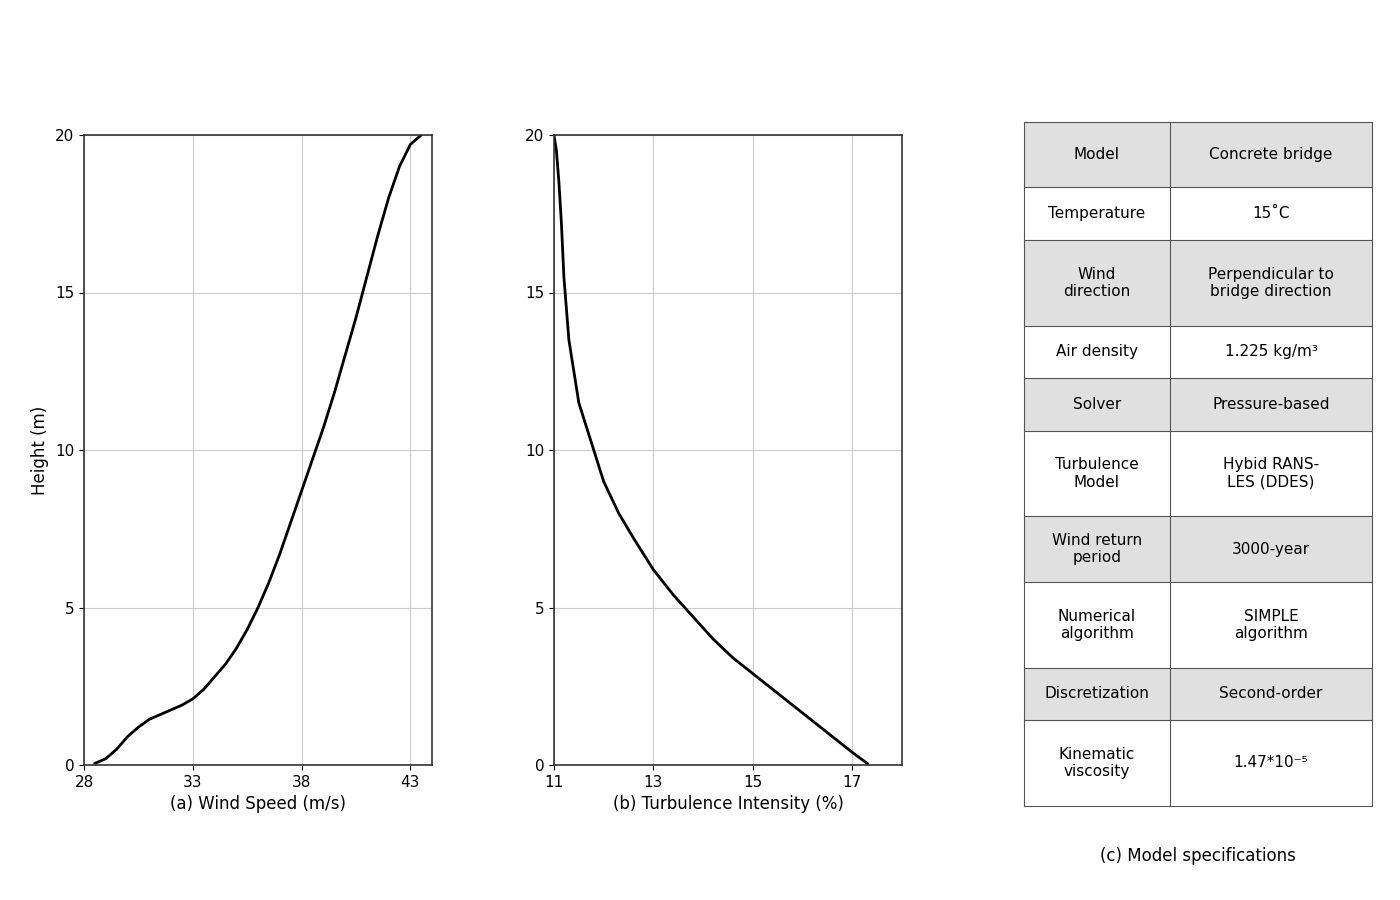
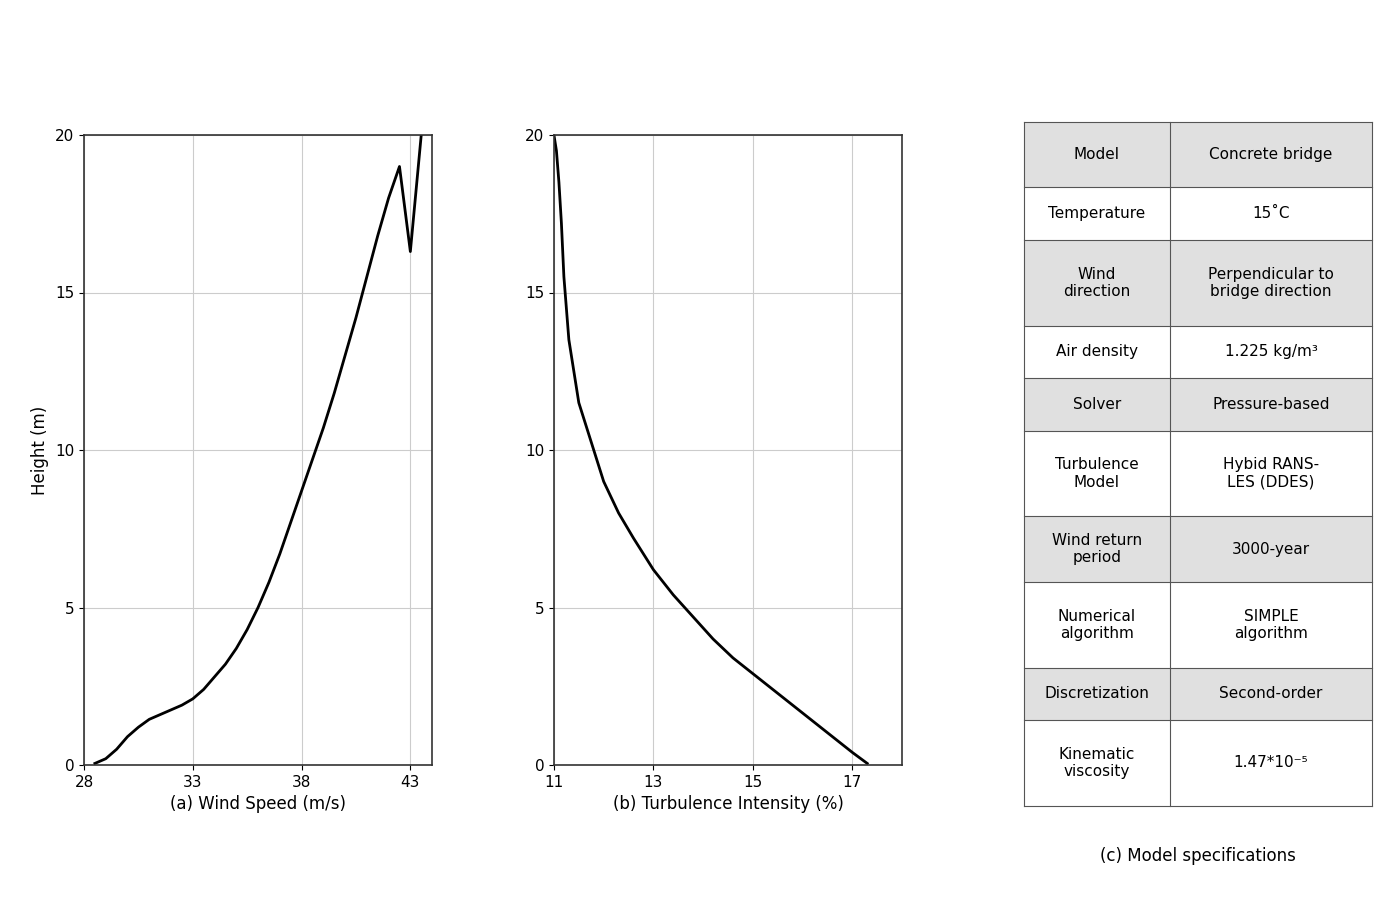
43: 19.70 -> 16.30
